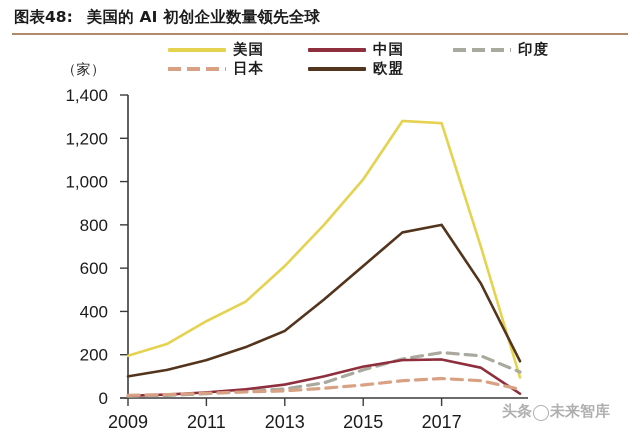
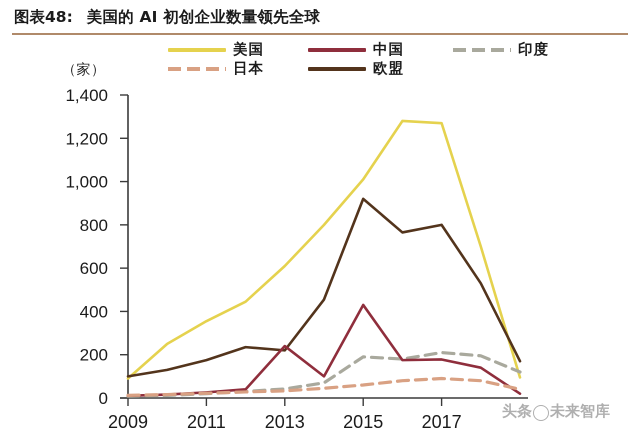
美国/2009: 200 -> 90
欧盟/2013: 310 -> 220
中国/2013: 60 -> 240
欧盟/2015: 610 -> 920
印度/2015: 130 -> 190
中国/2015: 140 -> 430
